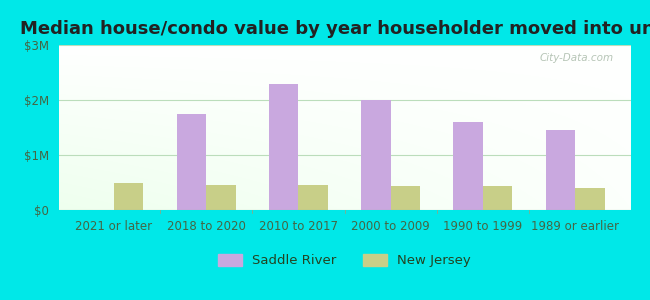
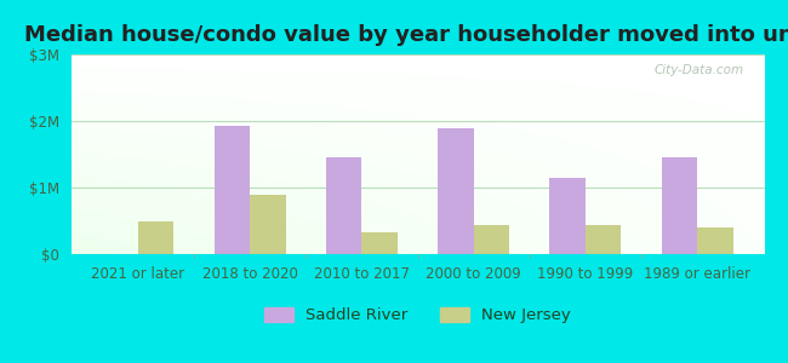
Saddle River/2018 to 2020: $1.75M -> $1.92M
New Jersey/2018 to 2020: $0.45M -> $0.90M
Saddle River/2010 to 2017: $2.30M -> $1.46M
New Jersey/2010 to 2017: $0.46M -> $0.32M
Saddle River/2000 to 2009: $2.00M -> $1.90M
Saddle River/1990 to 1999: $1.60M -> $1.14M
